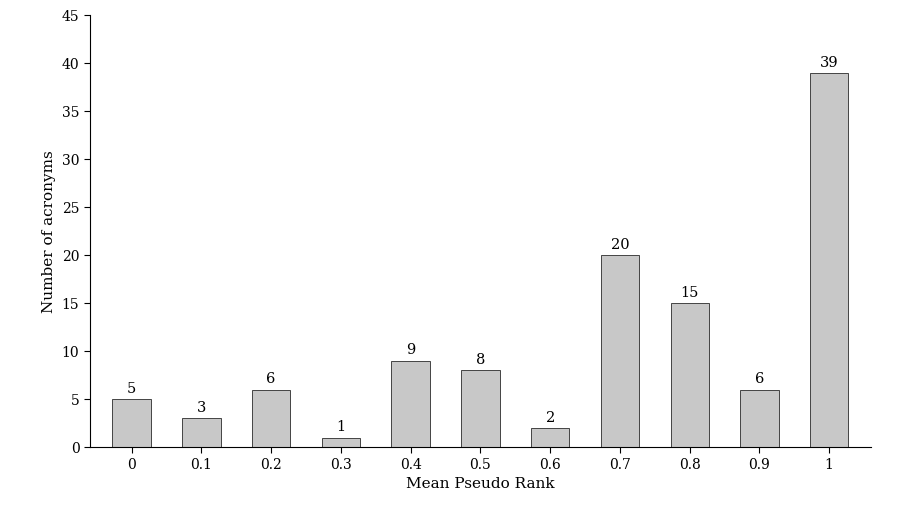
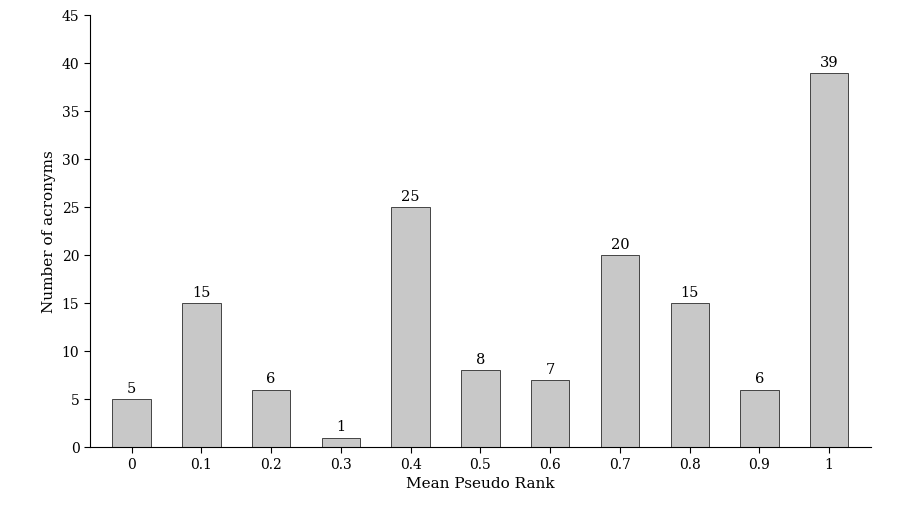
0.1: 3 -> 15
0.4: 9 -> 25
0.6: 2 -> 7
